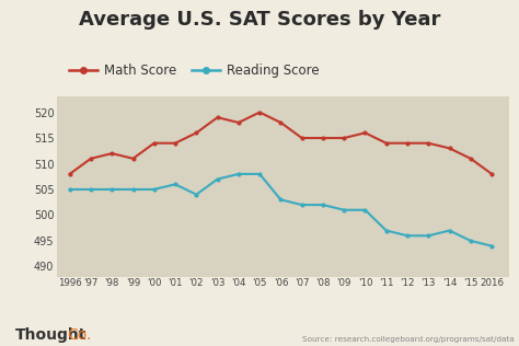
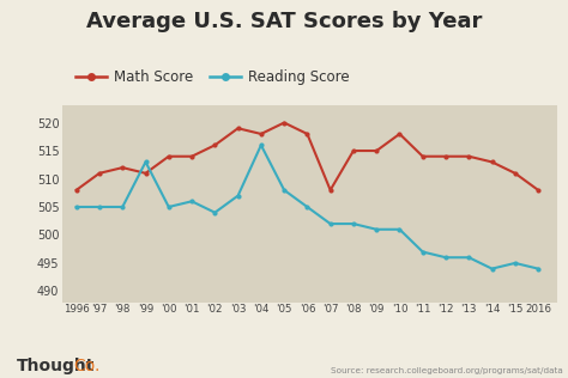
Reading Score/'99: 505 -> 513
Reading Score/'04: 508 -> 516
Reading Score/'06: 503 -> 505
Math Score/'07: 515 -> 508
Math Score/'10: 516 -> 518
Reading Score/'14: 497 -> 494
